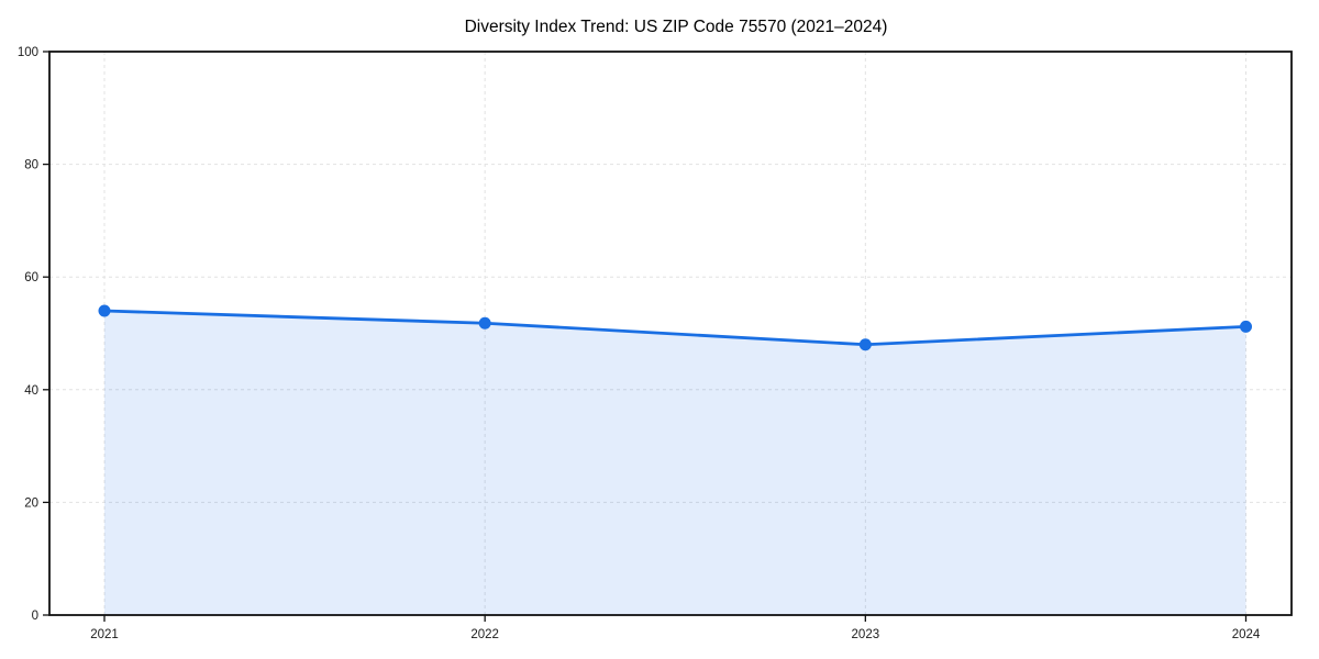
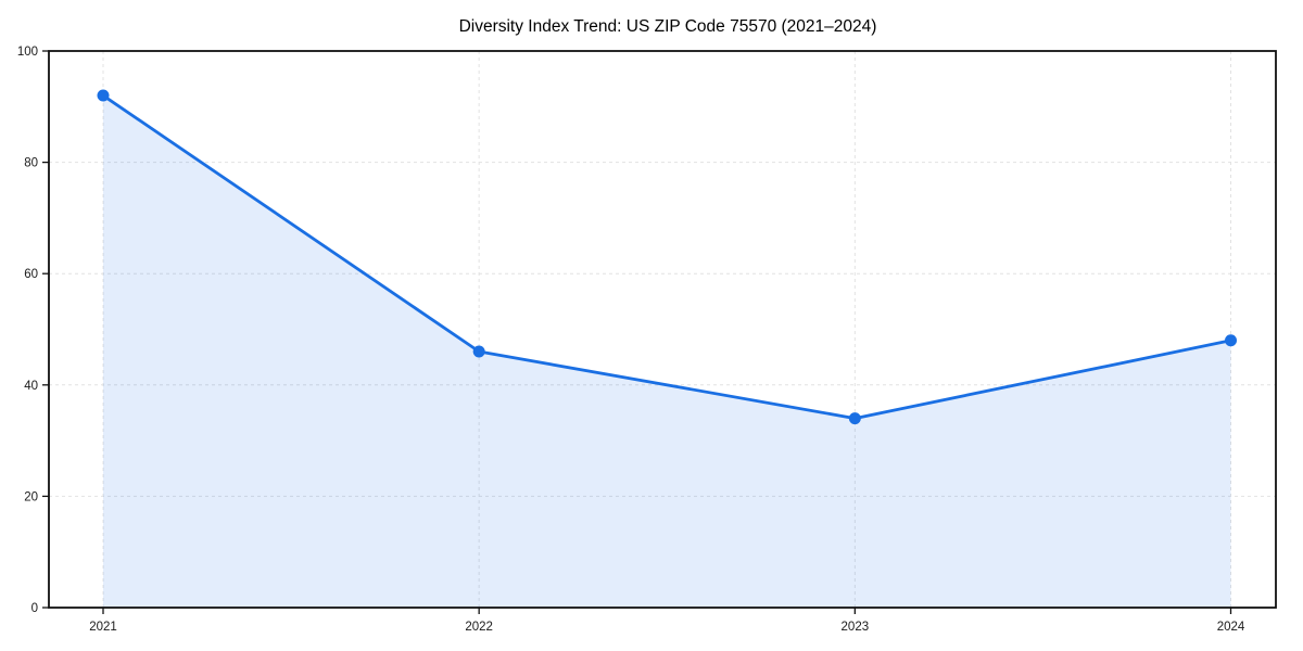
2021: 54 -> 92
2022: 52 -> 46
2023: 48 -> 34
2024: 51 -> 48
